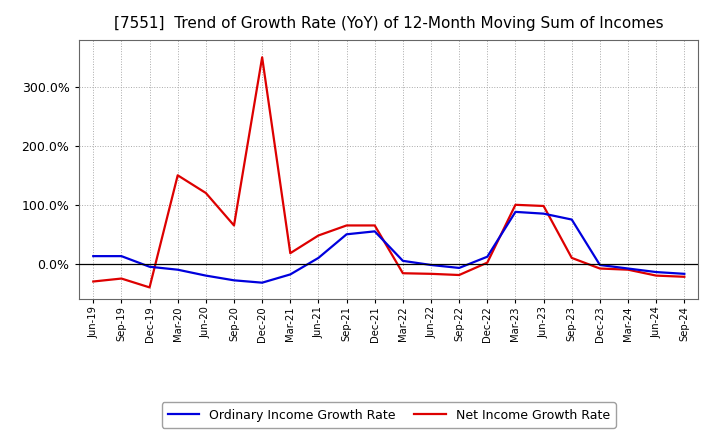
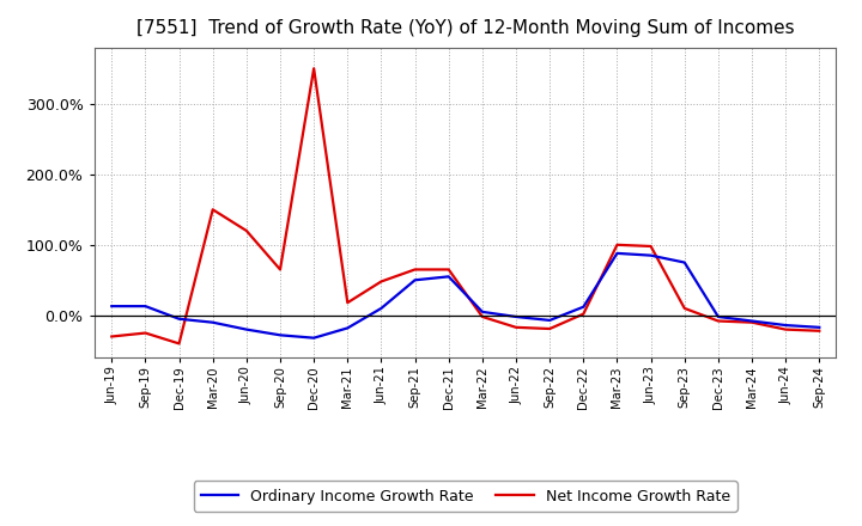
Net Income Growth Rate/Mar-22: -16% -> -2%
